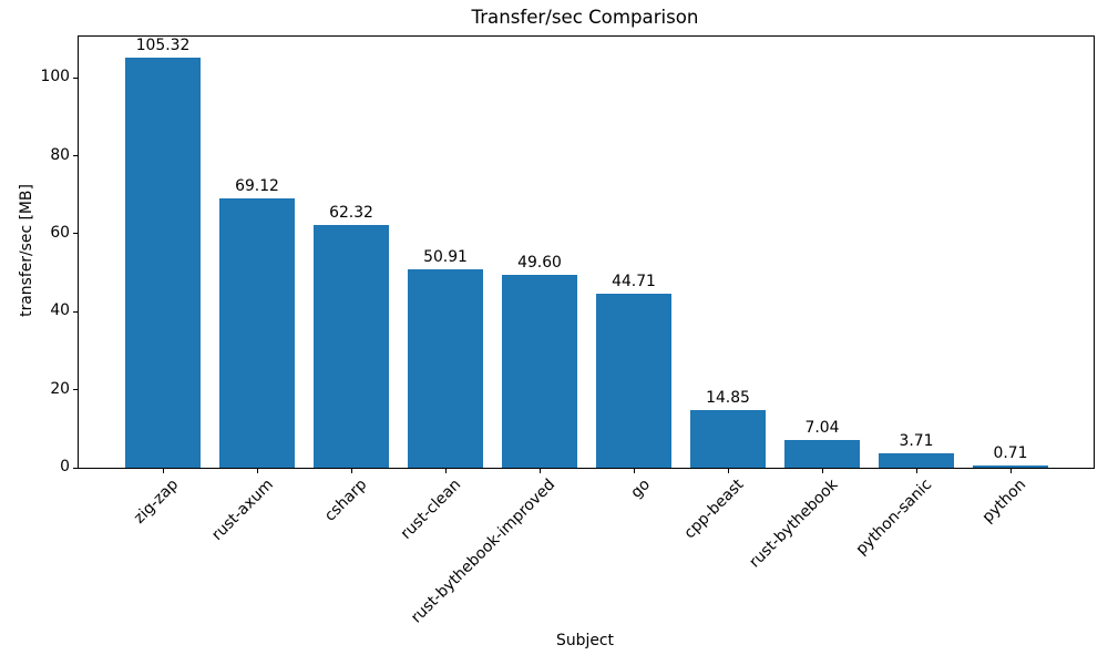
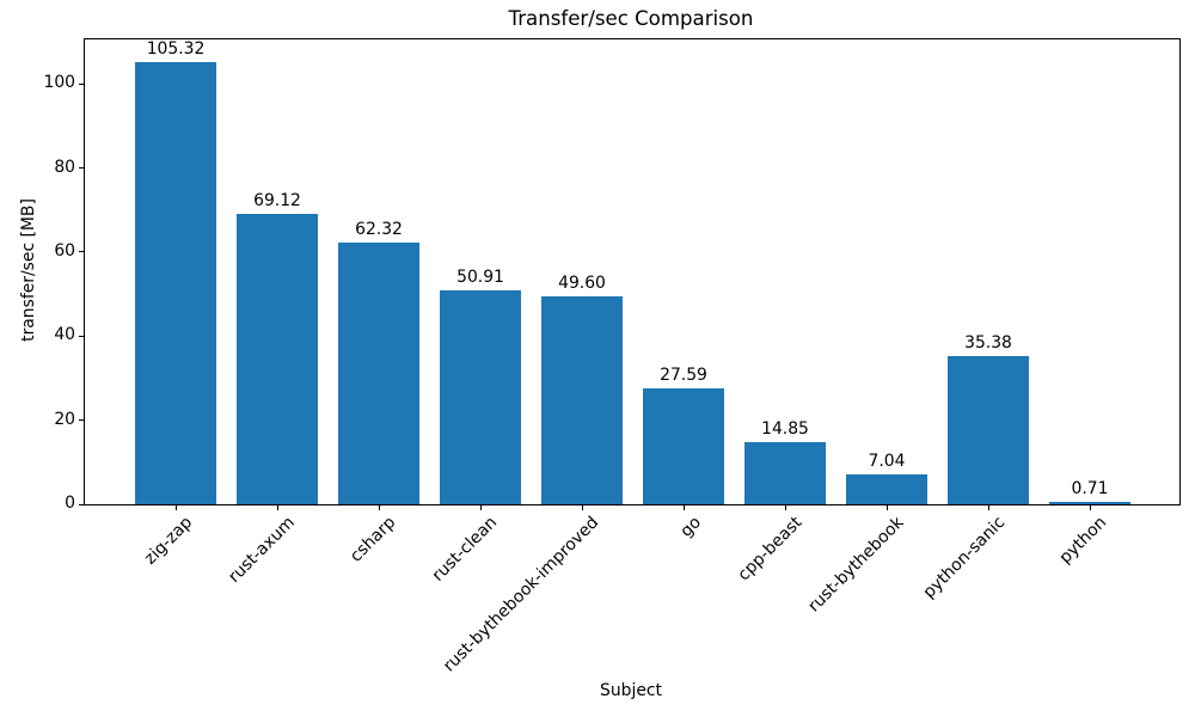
go: 44.71 -> 27.59
python-sanic: 3.71 -> 35.38
